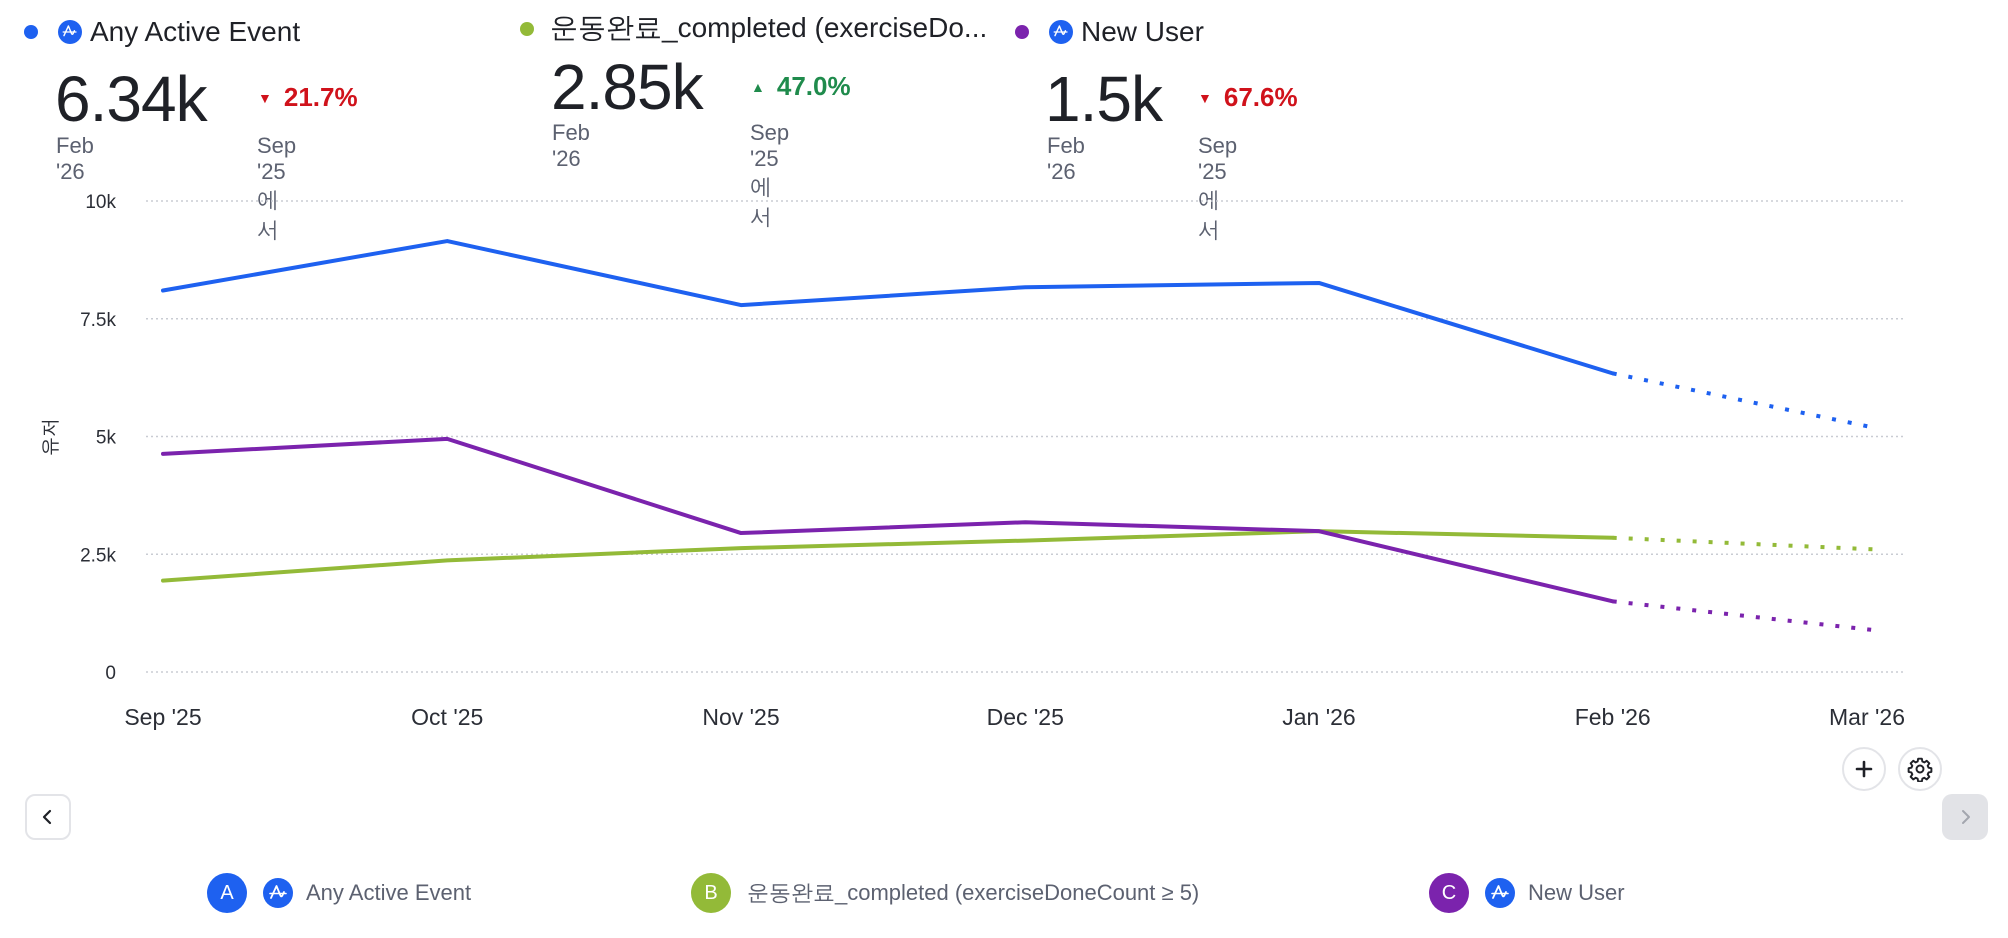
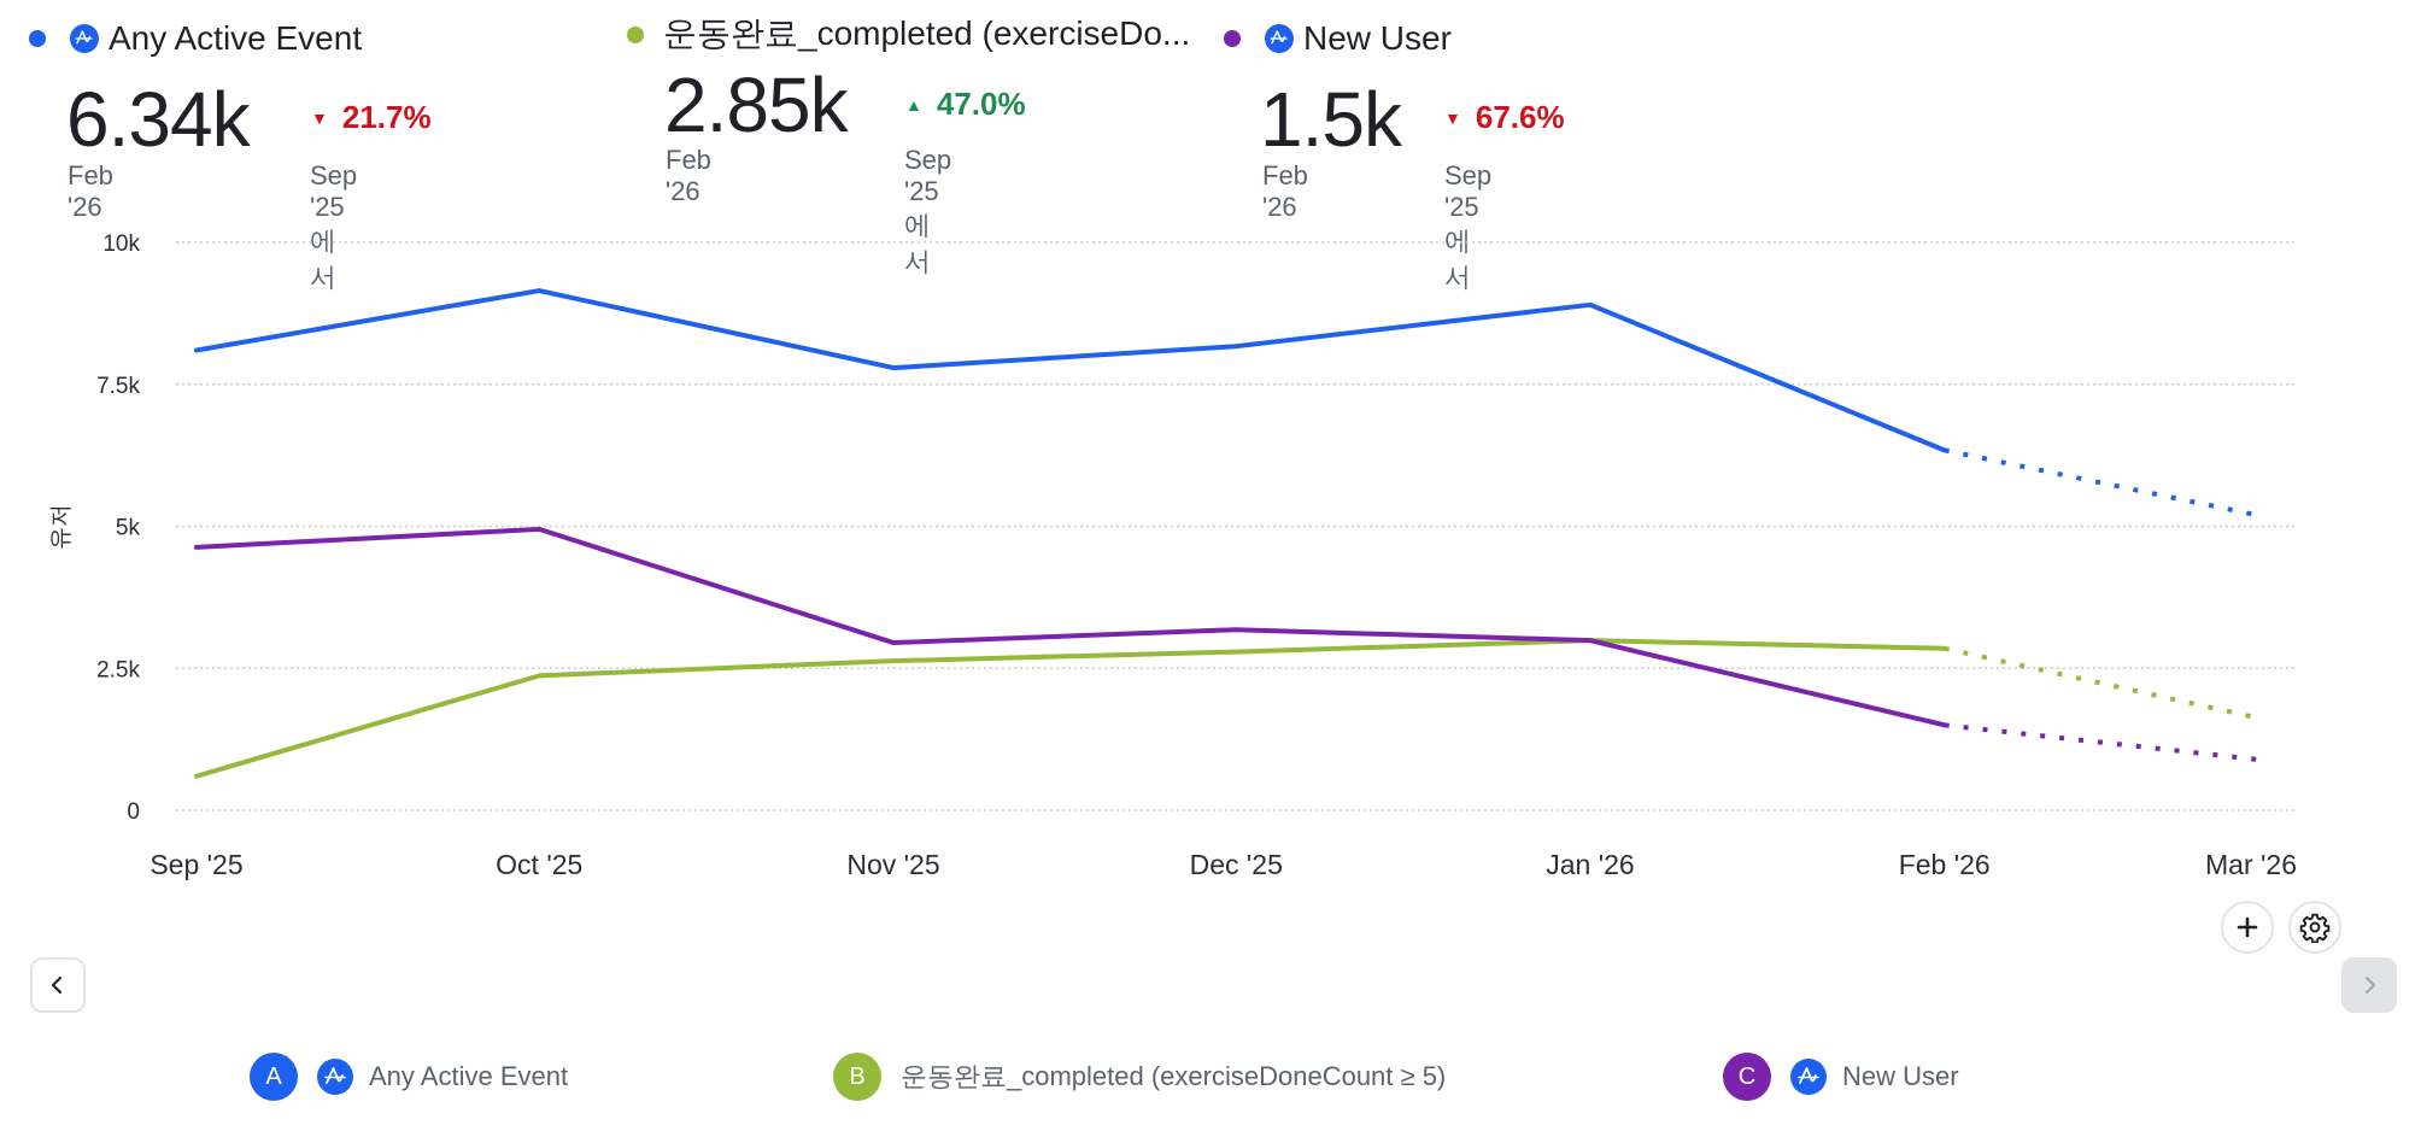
운동완료_completed (exerciseDoneCount ≥ 5)/Sep '25: 1.9k -> 0.6k
Any Active Event/Jan '26: 8.3k -> 8.9k
운동완료_completed (exerciseDoneCount ≥ 5)/Mar '26: 2.6k -> 1.6k
